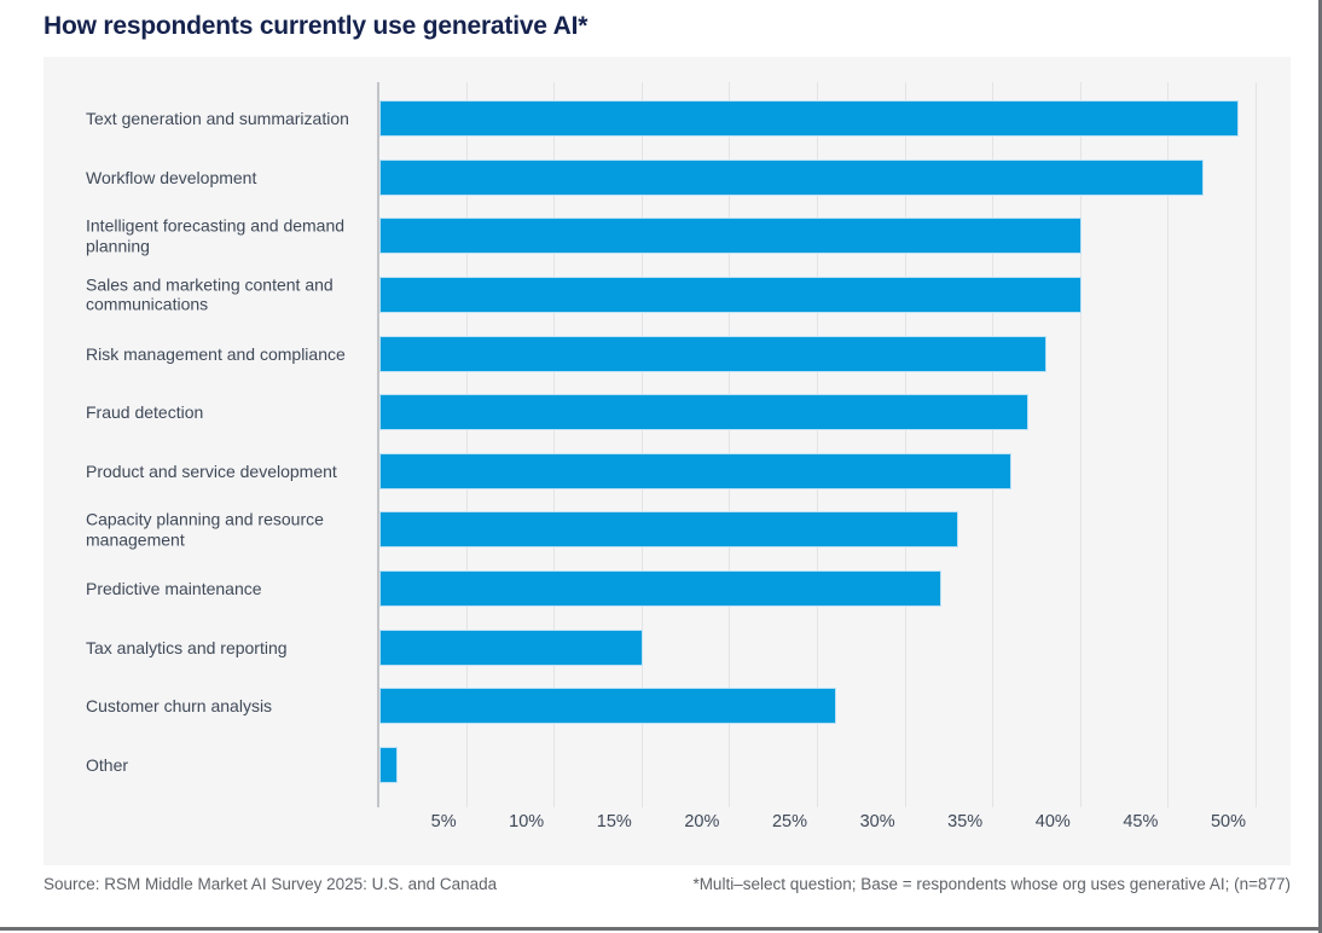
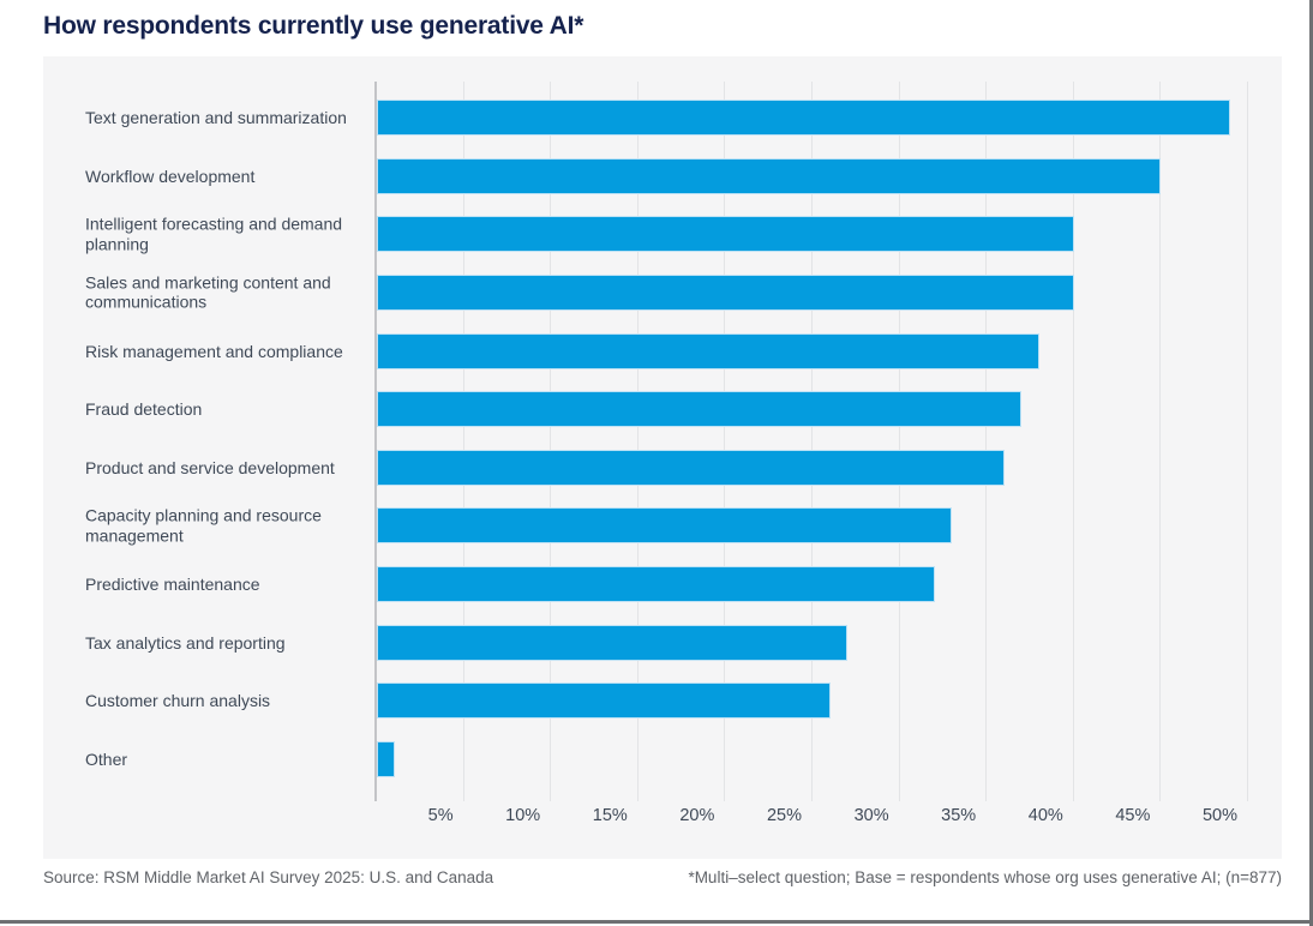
Workflow development: 47% -> 45%
Tax analytics and reporting: 15% -> 27%
